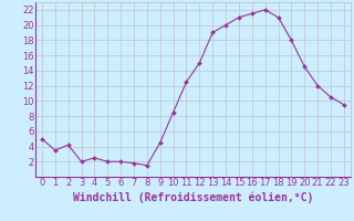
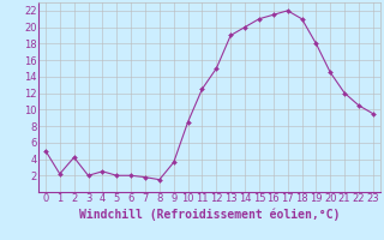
1: 3.5 -> 2.2
9: 4.5 -> 3.6
